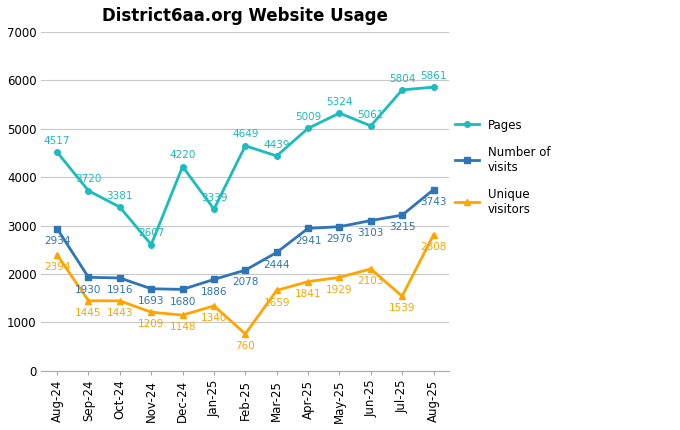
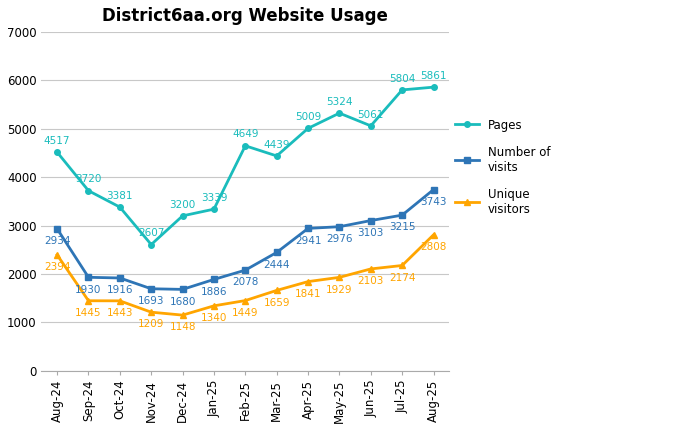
Pages/Dec-24: 4220 -> 3200
Unique visitors/Feb-25: 760 -> 1449
Unique visitors/Jul-25: 1539 -> 2174
